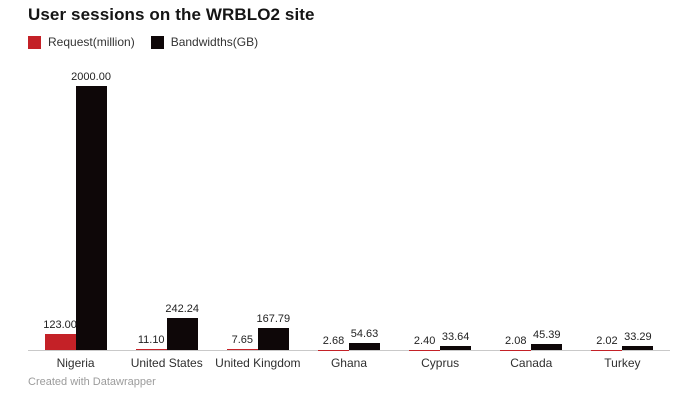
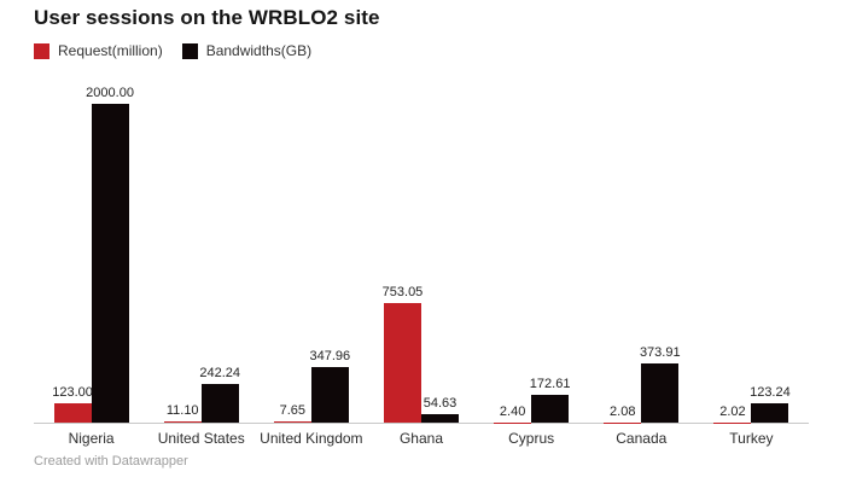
Bandwidths(GB)/United Kingdom: 167.79 -> 347.96
Request(million)/Ghana: 2.68 -> 753.05
Bandwidths(GB)/Cyprus: 33.64 -> 172.61
Bandwidths(GB)/Canada: 45.39 -> 373.91
Bandwidths(GB)/Turkey: 33.29 -> 123.24
